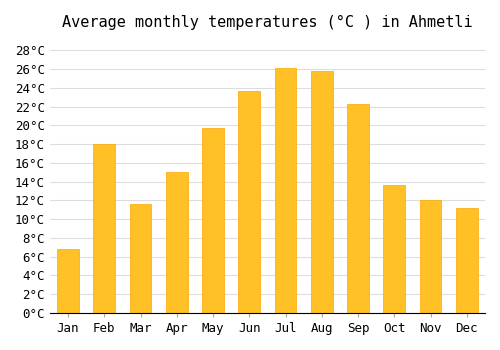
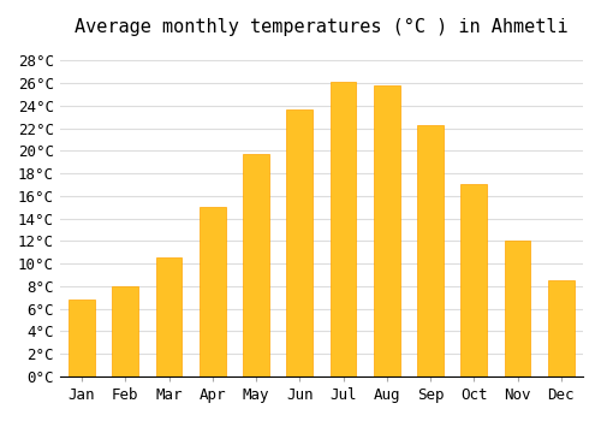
Feb: 18.0°C -> 8.0°C
Mar: 11.6°C -> 10.6°C
Oct: 13.6°C -> 17.1°C
Dec: 11.2°C -> 8.5°C
